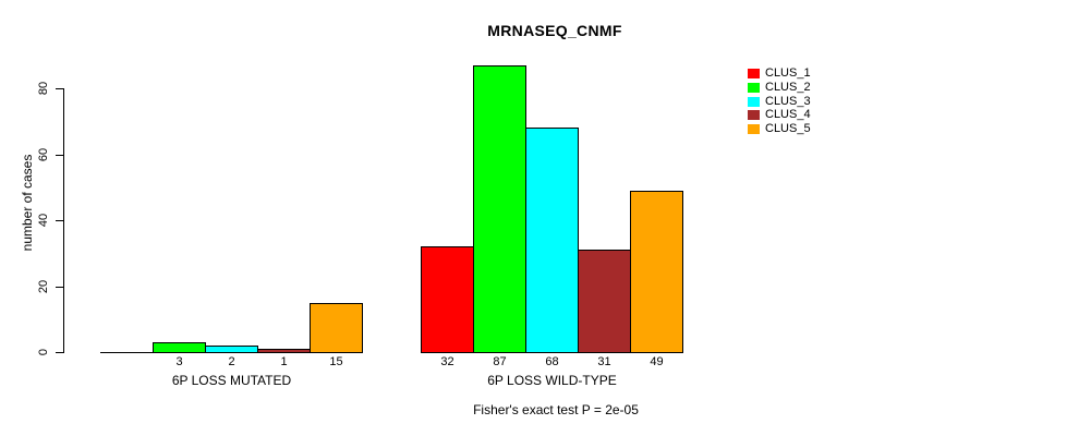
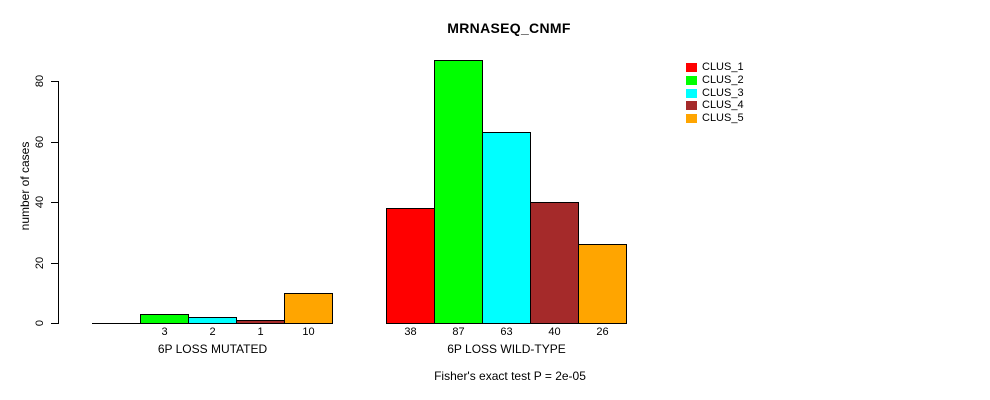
CLUS_5/6P LOSS MUTATED: 15 -> 10
CLUS_1/6P LOSS WILD-TYPE: 32 -> 38
CLUS_3/6P LOSS WILD-TYPE: 68 -> 63
CLUS_4/6P LOSS WILD-TYPE: 31 -> 40
CLUS_5/6P LOSS WILD-TYPE: 49 -> 26
